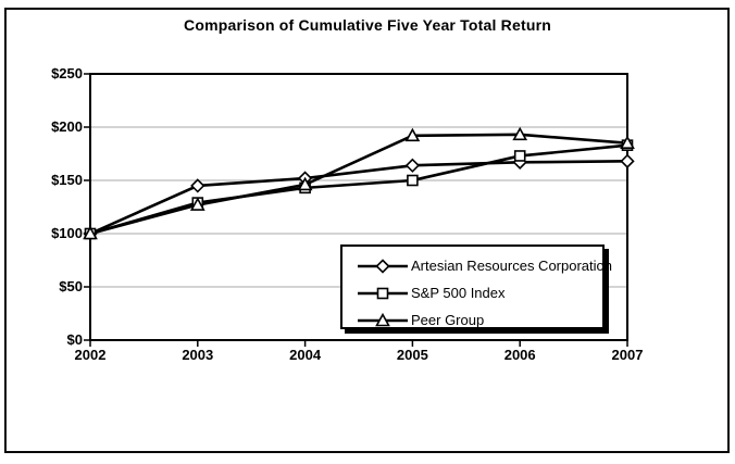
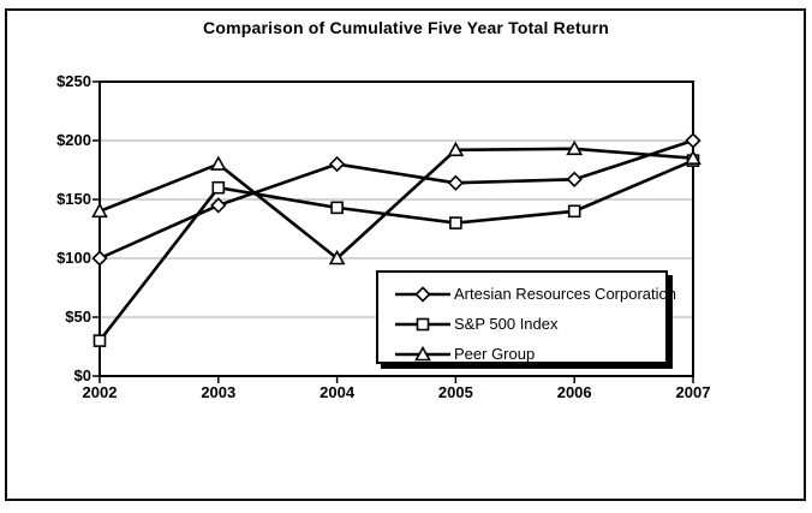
S&P 500 Index/2002: $100 -> $30
Peer Group/2002: $100 -> $140
S&P 500 Index/2003: $130 -> $160
Peer Group/2003: $130 -> $180
Artesian Resources Corporation/2004: $150 -> $180
Peer Group/2004: $150 -> $100
S&P 500 Index/2005: $150 -> $130
S&P 500 Index/2006: $170 -> $140
Artesian Resources Corporation/2007: $170 -> $200
